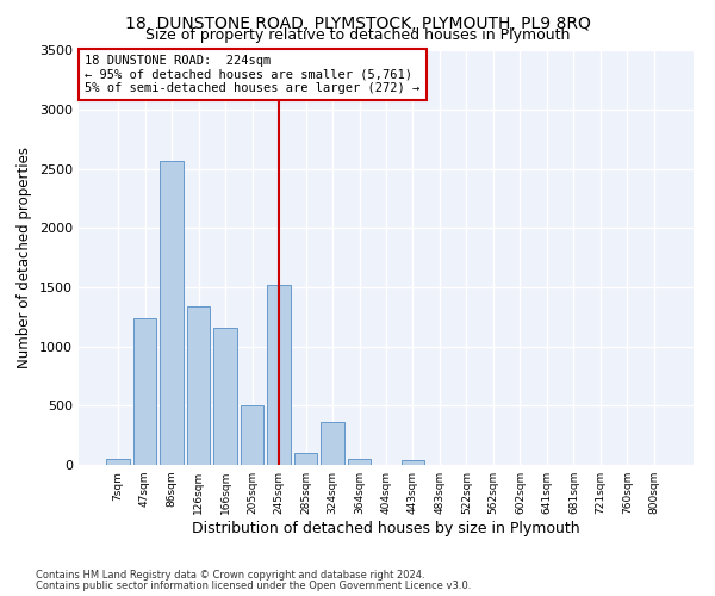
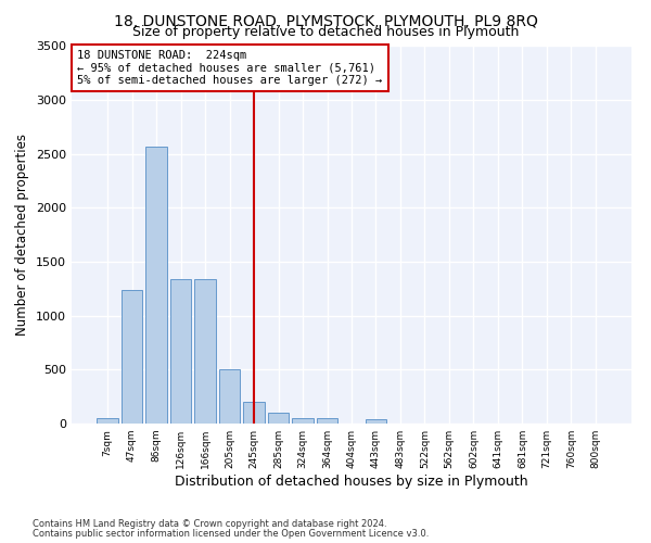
166sqm: 1160 -> 1340
245sqm: 1520 -> 200
324sqm: 360 -> 60
